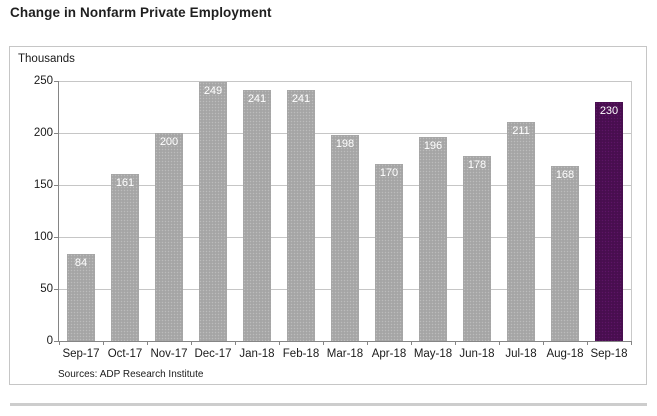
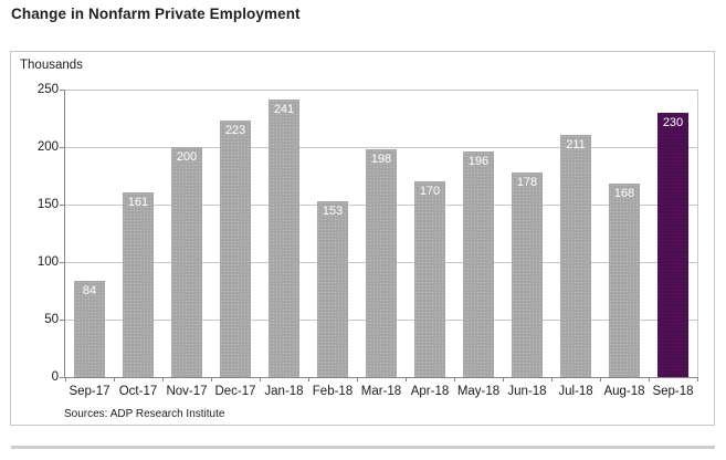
Dec-17: 249 -> 223
Feb-18: 241 -> 153
